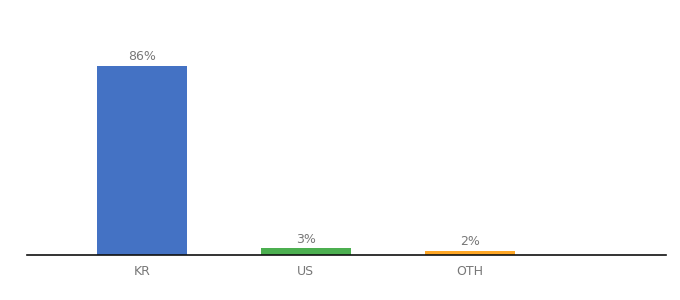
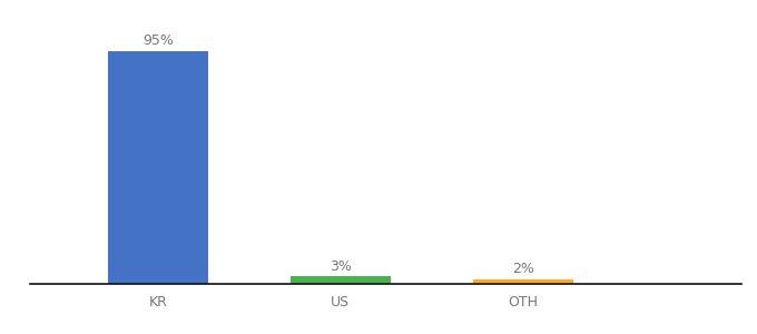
KR: 86% -> 95%
